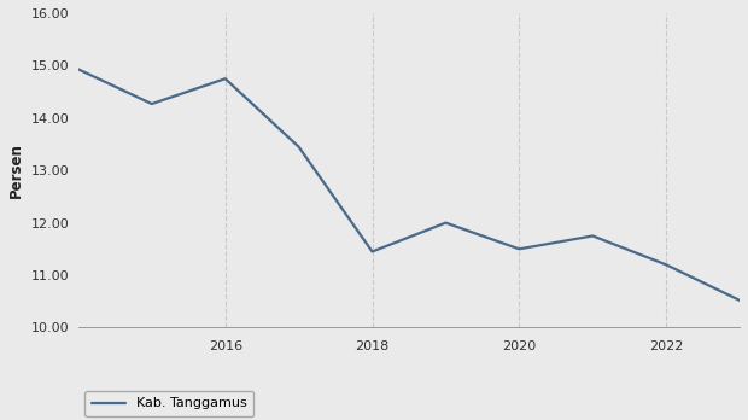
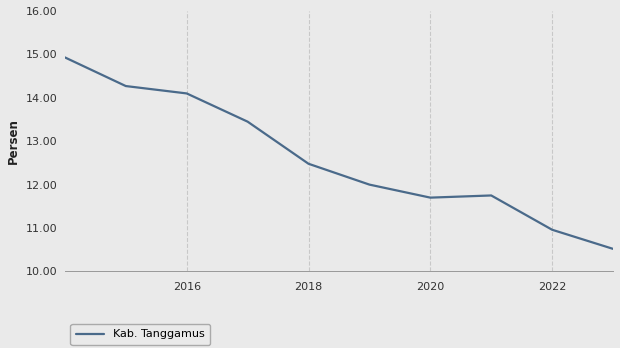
2016: 14.75 -> 14.10
2018: 11.45 -> 12.48
2020: 11.50 -> 11.70
2022: 11.20 -> 10.96
